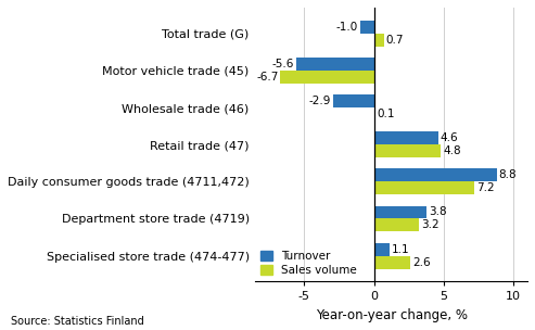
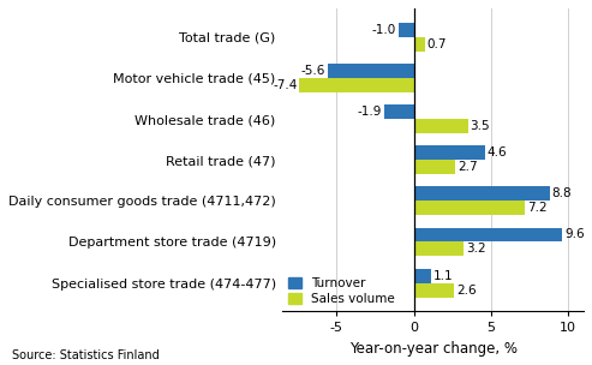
Sales volume/Motor vehicle trade (45): -6.7 -> -7.4
Turnover/Wholesale trade (46): -2.9 -> -1.9
Sales volume/Wholesale trade (46): 0.1 -> 3.5
Sales volume/Retail trade (47): 4.8 -> 2.7
Turnover/Department store trade (4719): 3.8 -> 9.6
